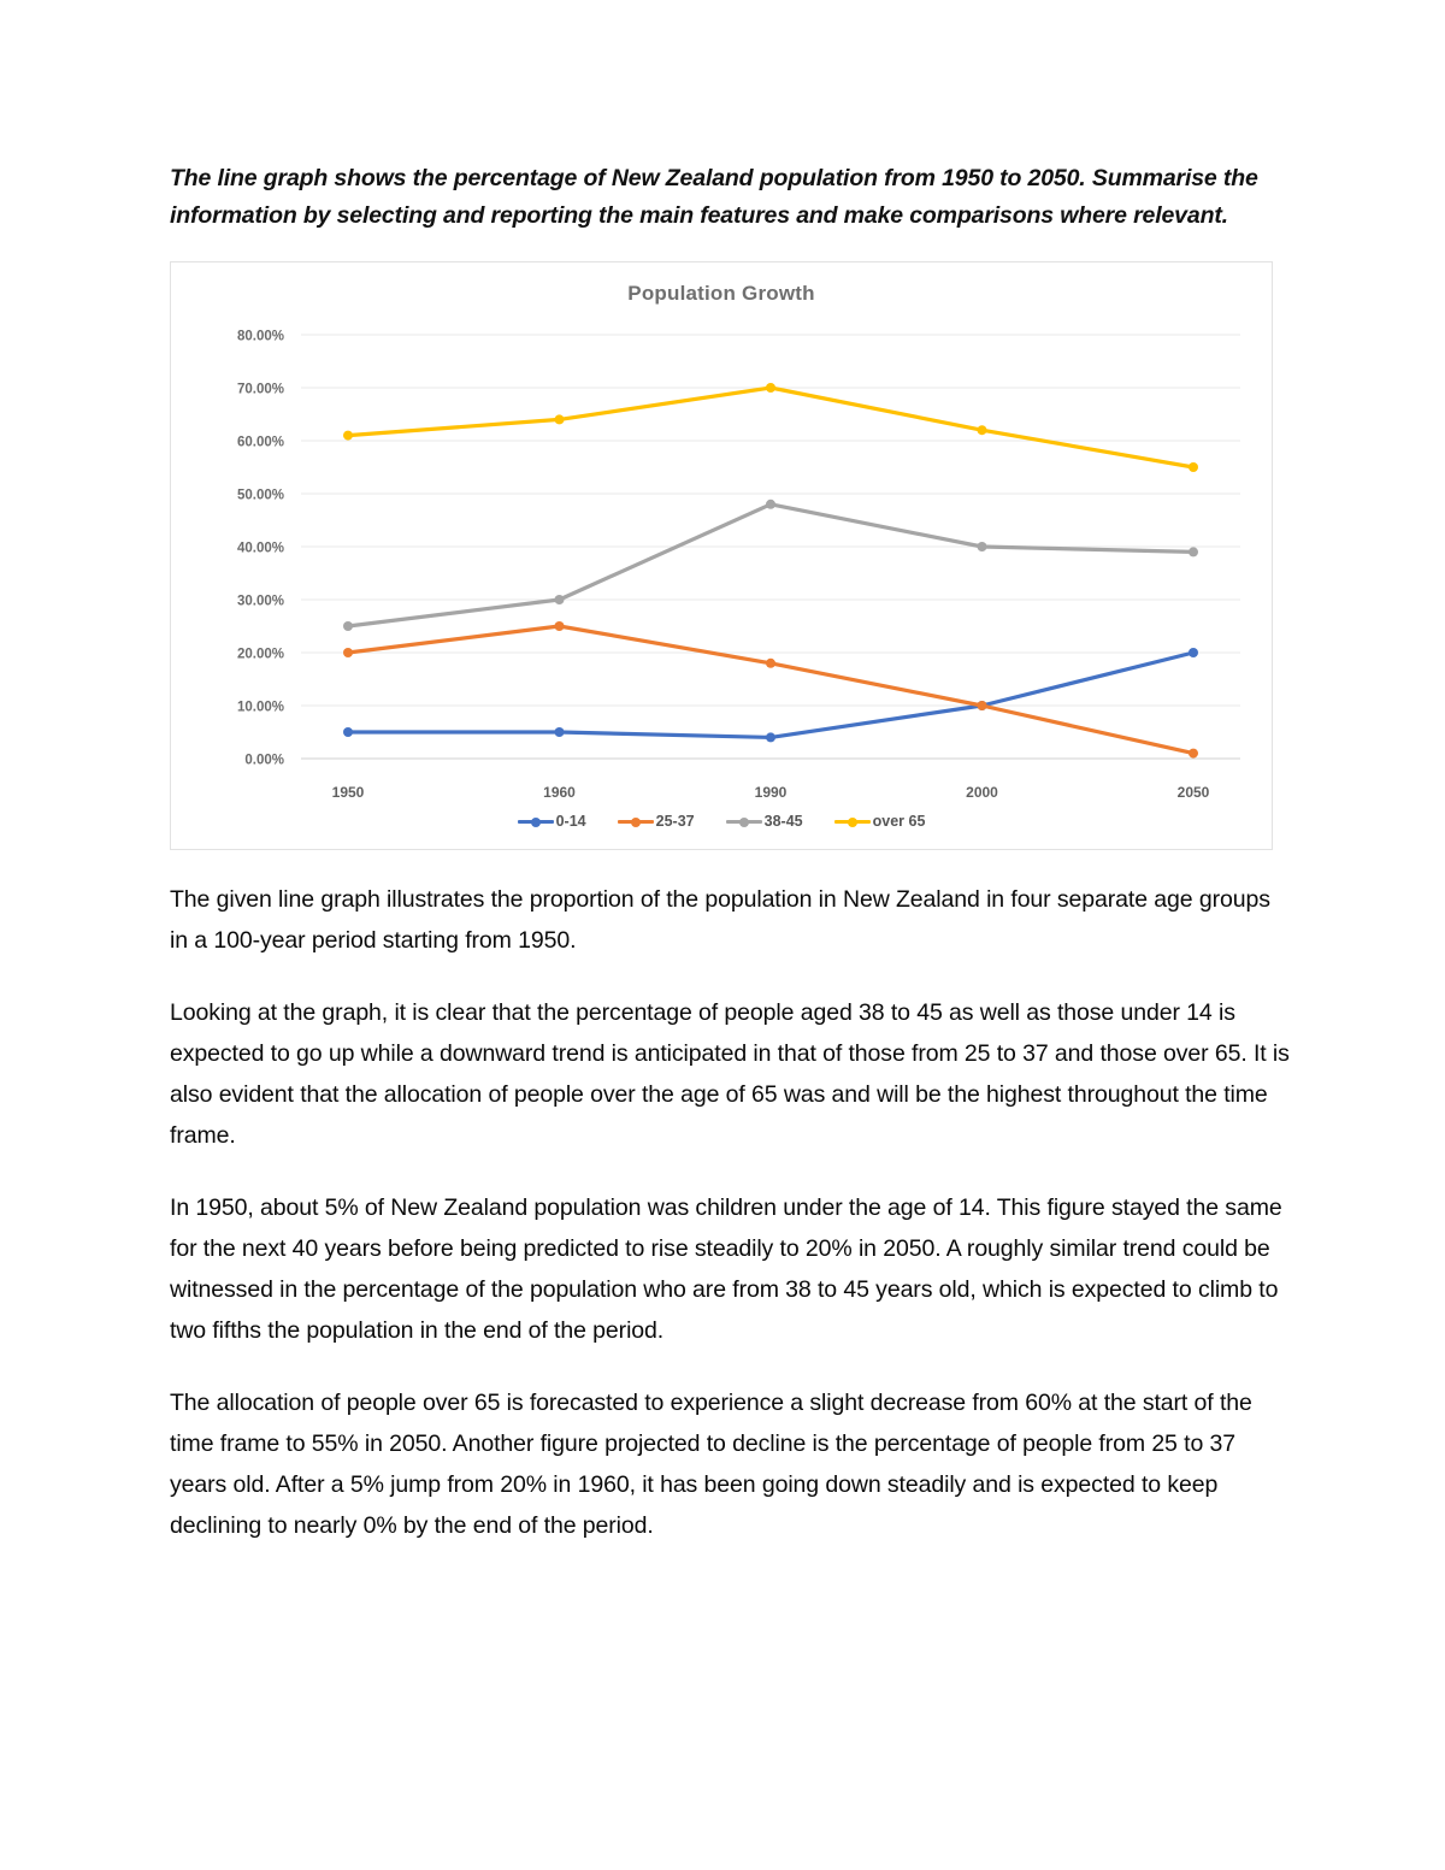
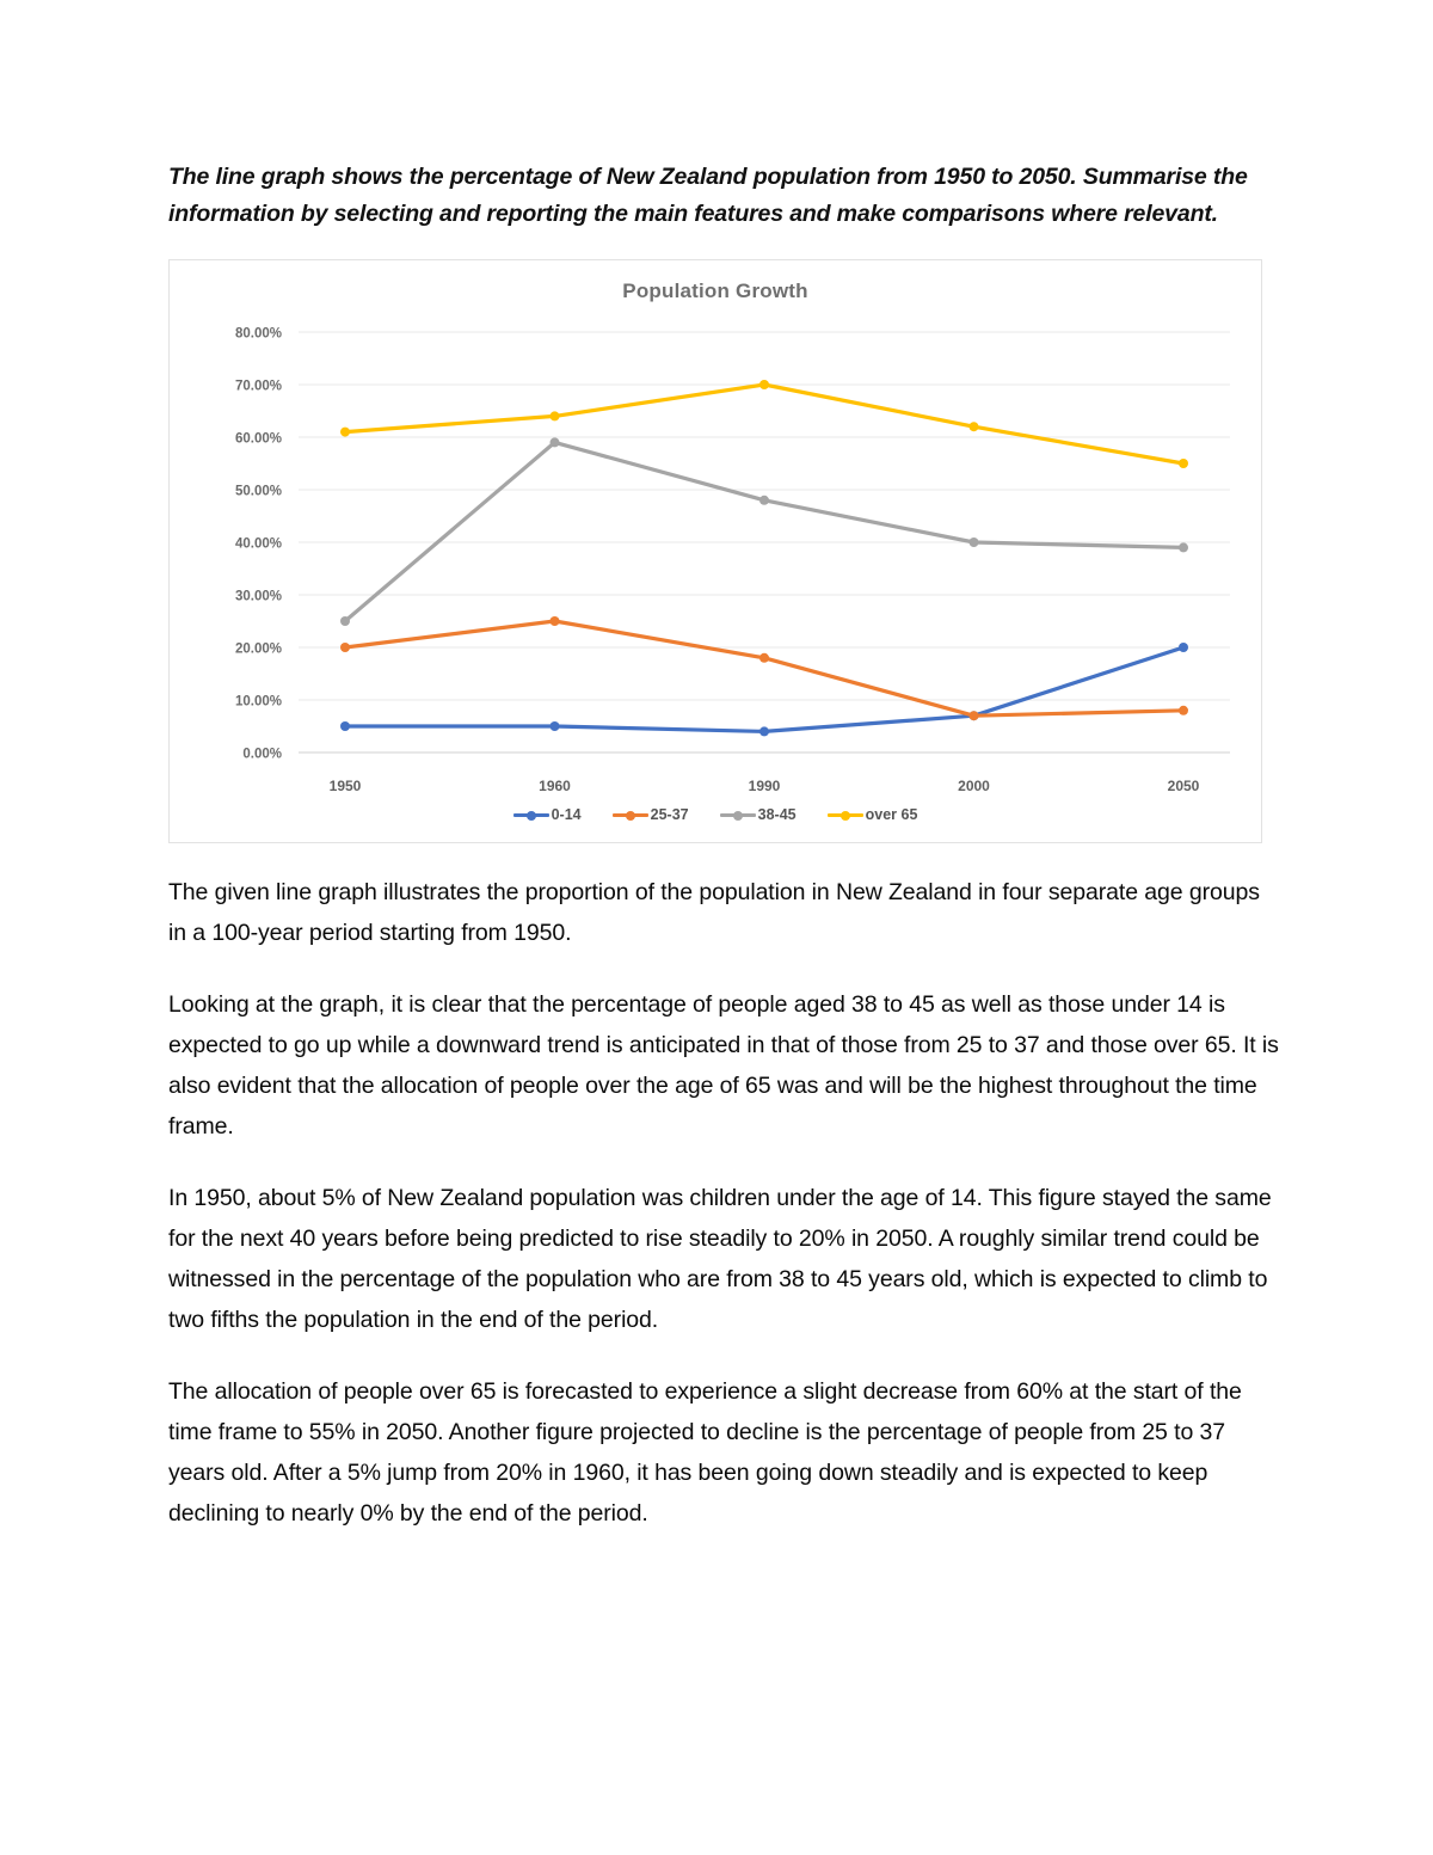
38-45/1960: 30% -> 59%
0-14/2000: 10% -> 7%
25-37/2000: 10% -> 7%
25-37/2050: 1% -> 8%
